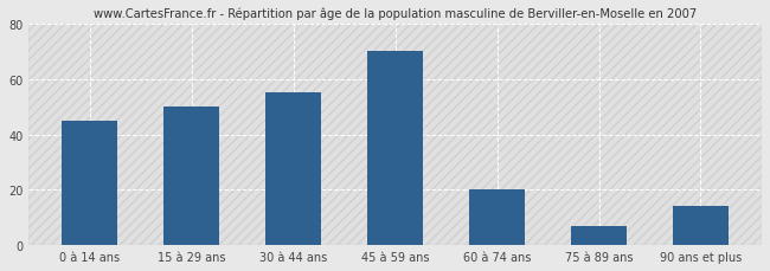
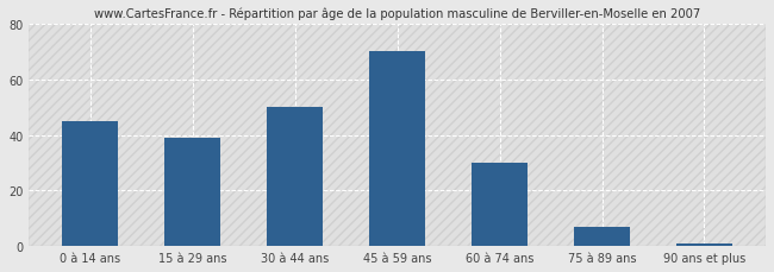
15 à 29 ans: 50 -> 39
30 à 44 ans: 55 -> 50
60 à 74 ans: 20 -> 30
90 ans et plus: 14 -> 1
